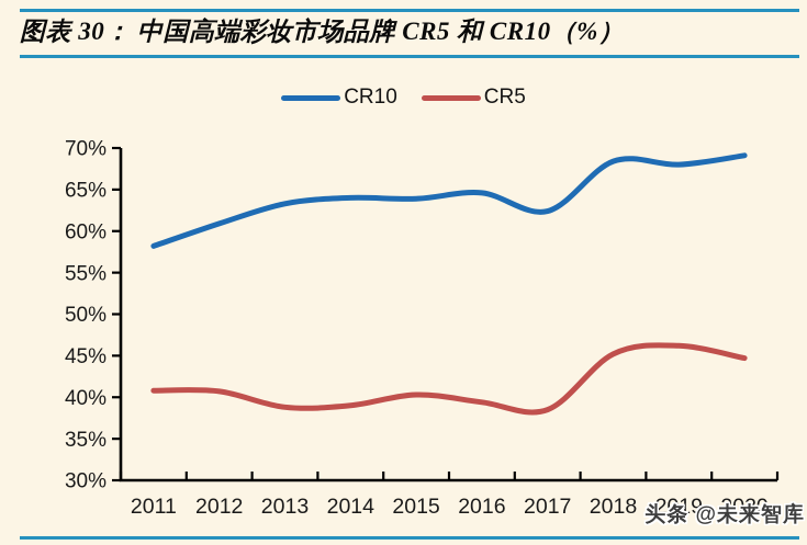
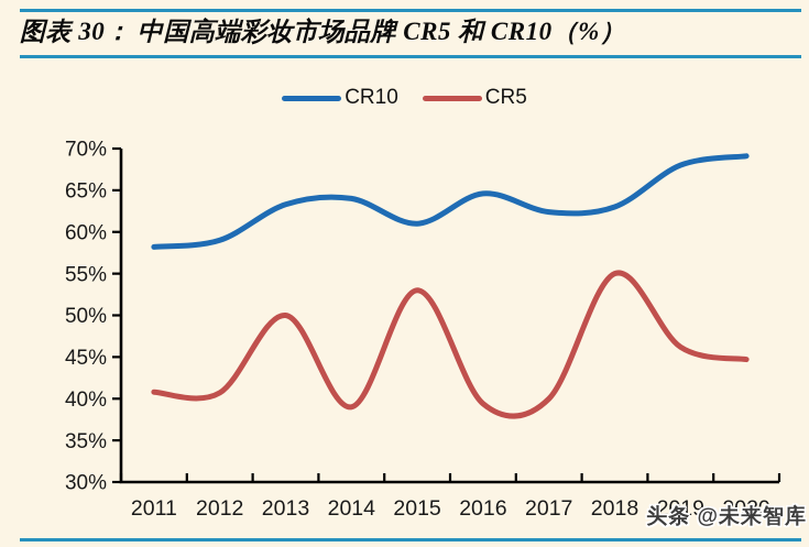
CR10/2012: 61% -> 59%
CR5/2013: 39% -> 50%
CR10/2015: 64% -> 61%
CR5/2015: 40% -> 53%
CR5/2017: 38% -> 40%
CR10/2018: 68% -> 63%
CR5/2018: 45% -> 55%
